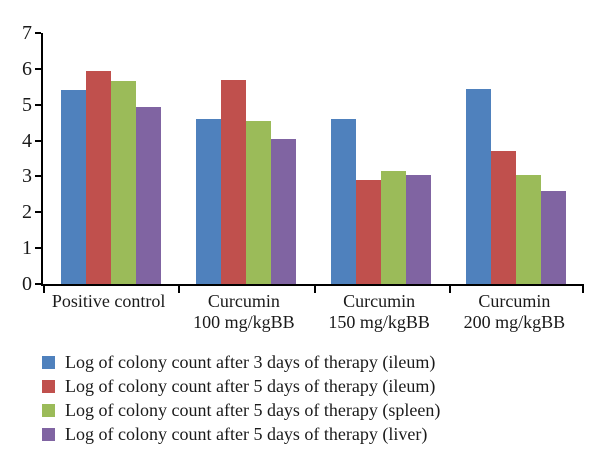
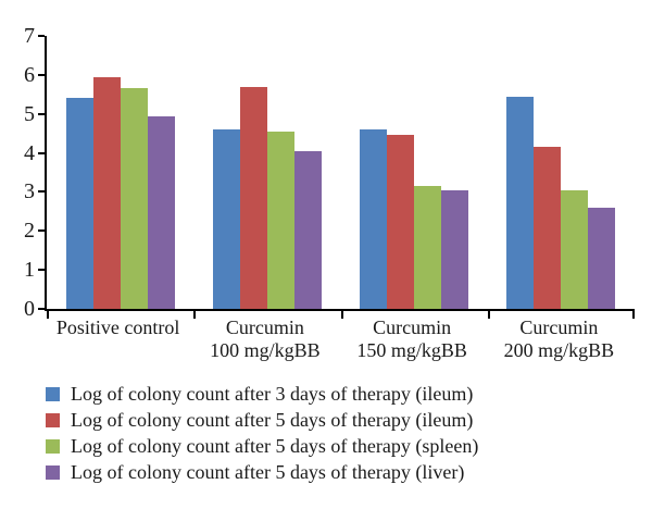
Log of colony count after 5 days of therapy (ileum)/Curcumin 150 mg/kgBB: 2.9 -> 4.5
Log of colony count after 5 days of therapy (ileum)/Curcumin 200 mg/kgBB: 3.7 -> 4.2
